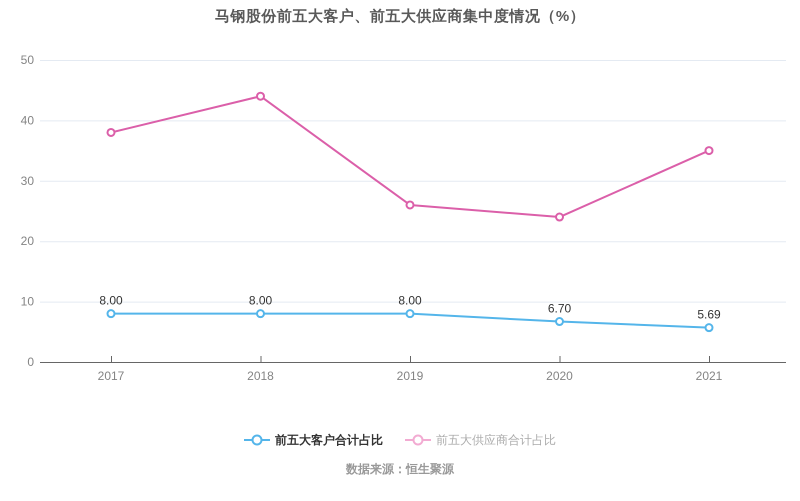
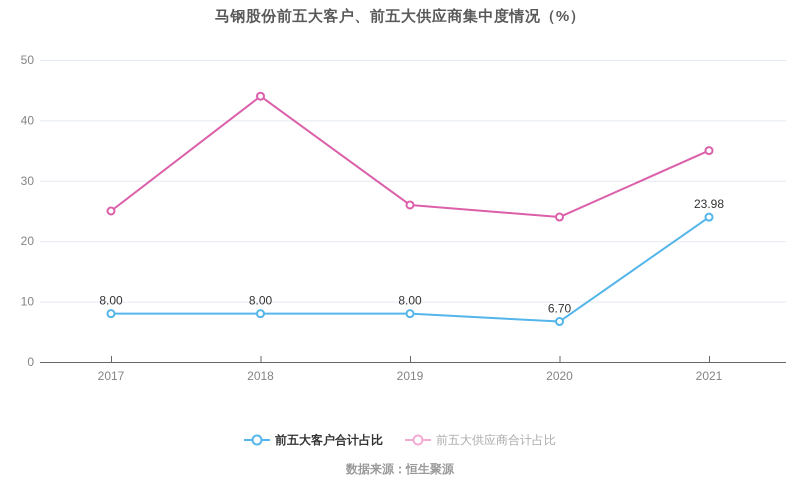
前五大供应商合计占比/2017: 38 -> 25
前五大客户合计占比/2021: 5.69 -> 23.98
